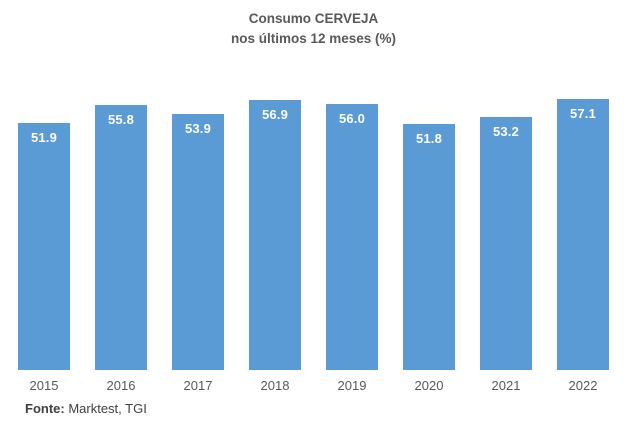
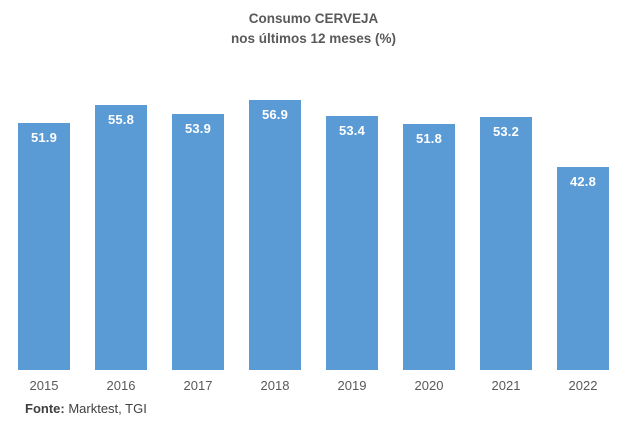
2019: 56.0 -> 53.4
2022: 57.1 -> 42.8
